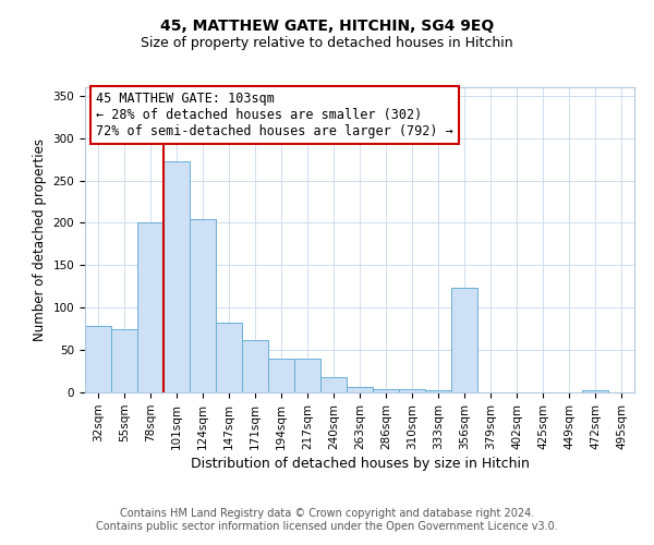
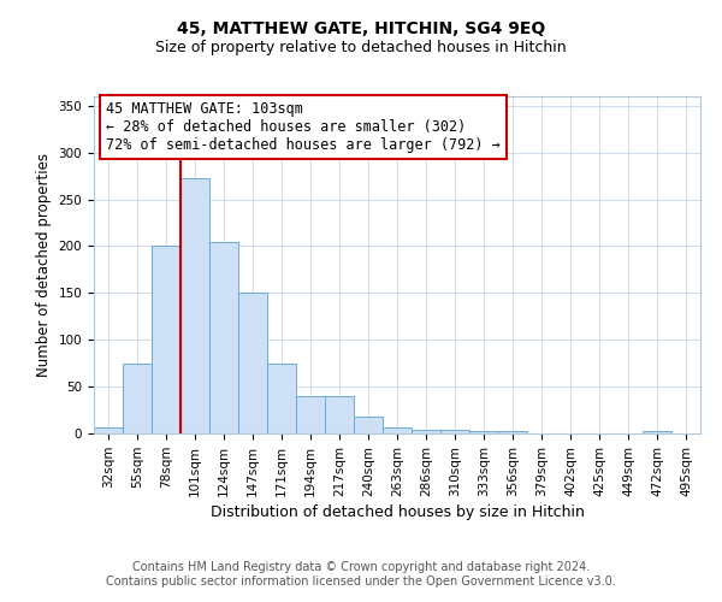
32sqm: 78 -> 7
147sqm: 82 -> 150
171sqm: 62 -> 75
356sqm: 124 -> 2
